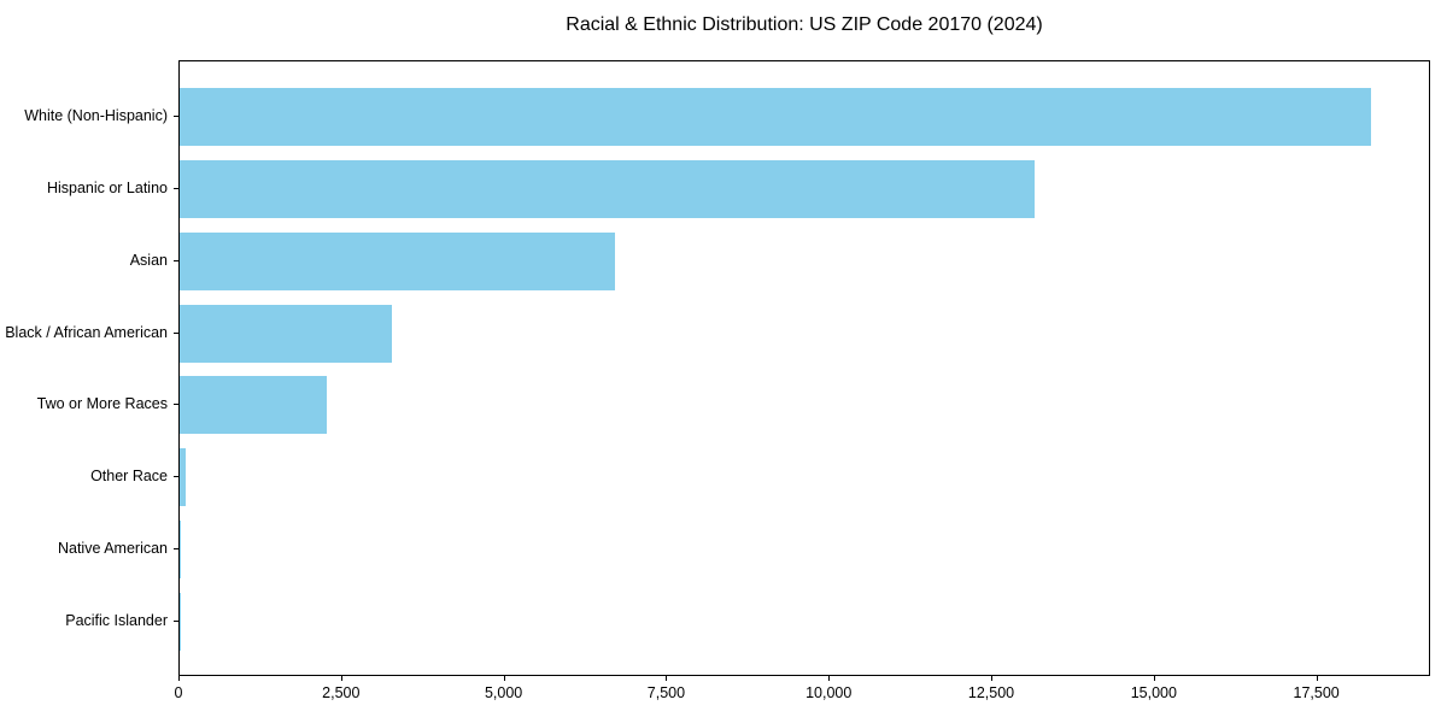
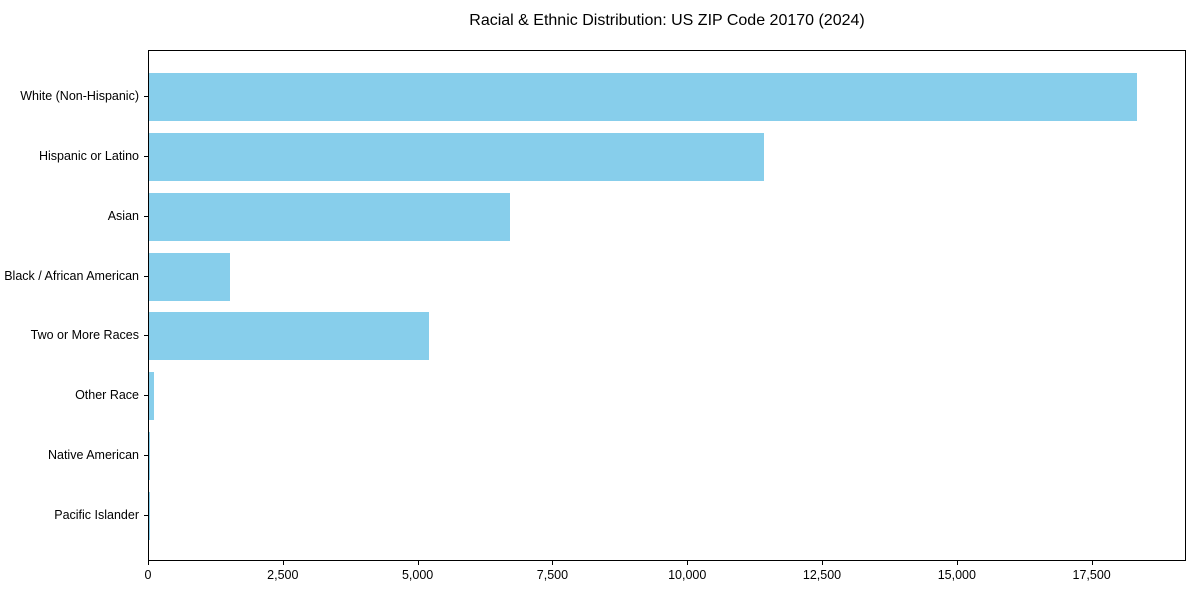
Hispanic or Latino: 13100 -> 11400
Black / African American: 3300 -> 1500
Two or More Races: 2300 -> 5200
